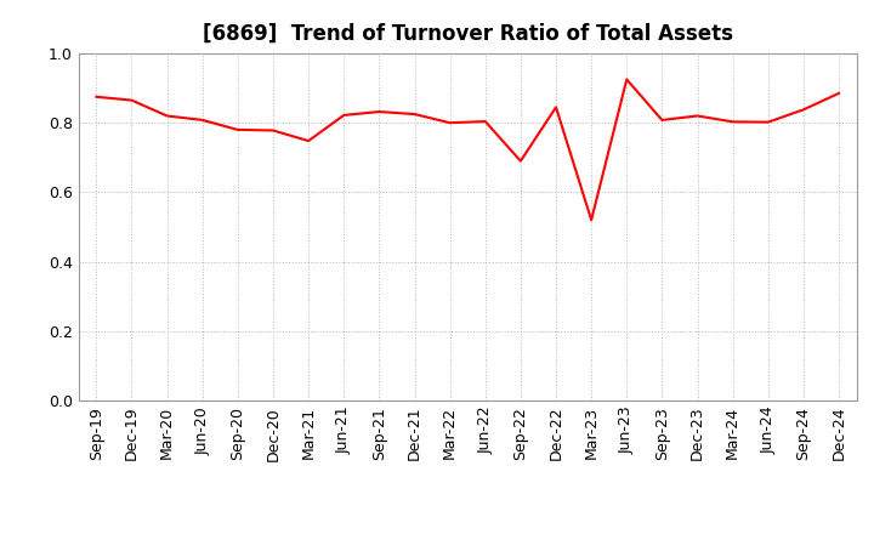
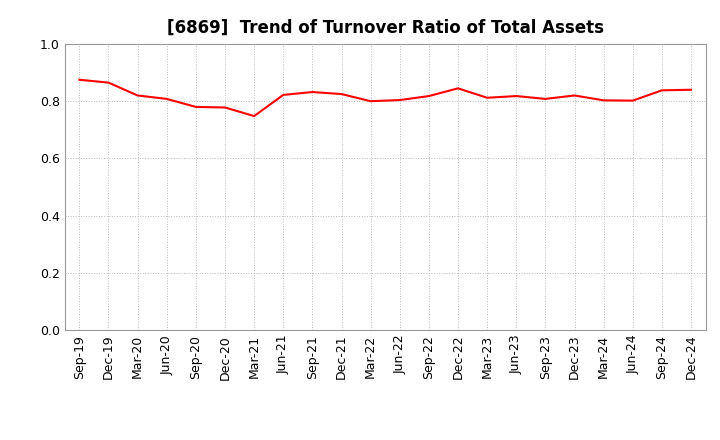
Sep-22: 0.690 -> 0.818
Mar-23: 0.520 -> 0.812
Jun-23: 0.925 -> 0.818
Dec-24: 0.885 -> 0.840
